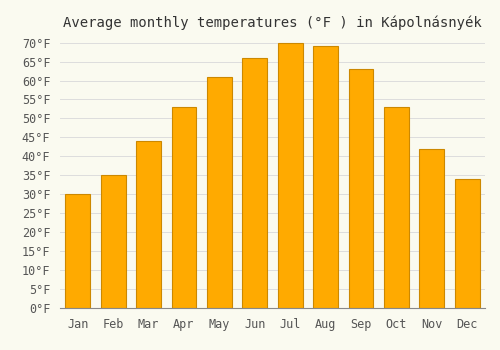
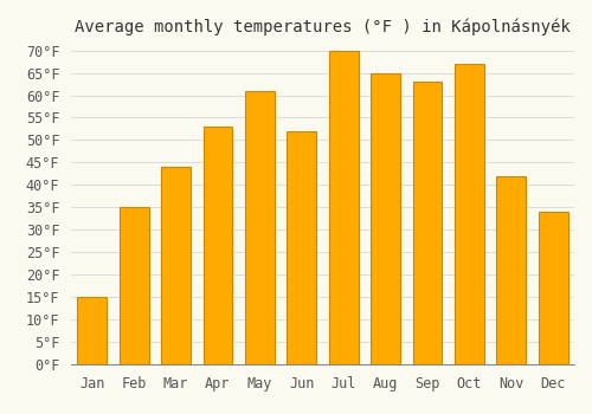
Jan: 30°F -> 15°F
Jun: 66°F -> 52°F
Aug: 69°F -> 65°F
Oct: 53°F -> 67°F
